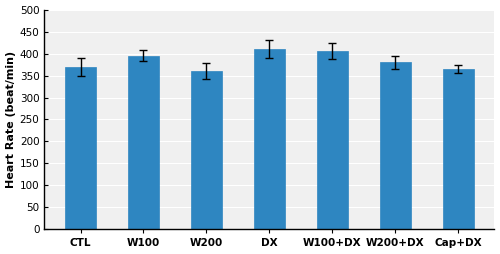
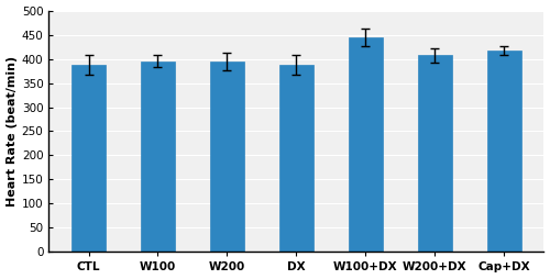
CTL: 370 -> 387
W200: 360 -> 395
DX: 410 -> 387
W100+DX: 405 -> 445
W200+DX: 380 -> 407
Cap+DX: 365 -> 417
